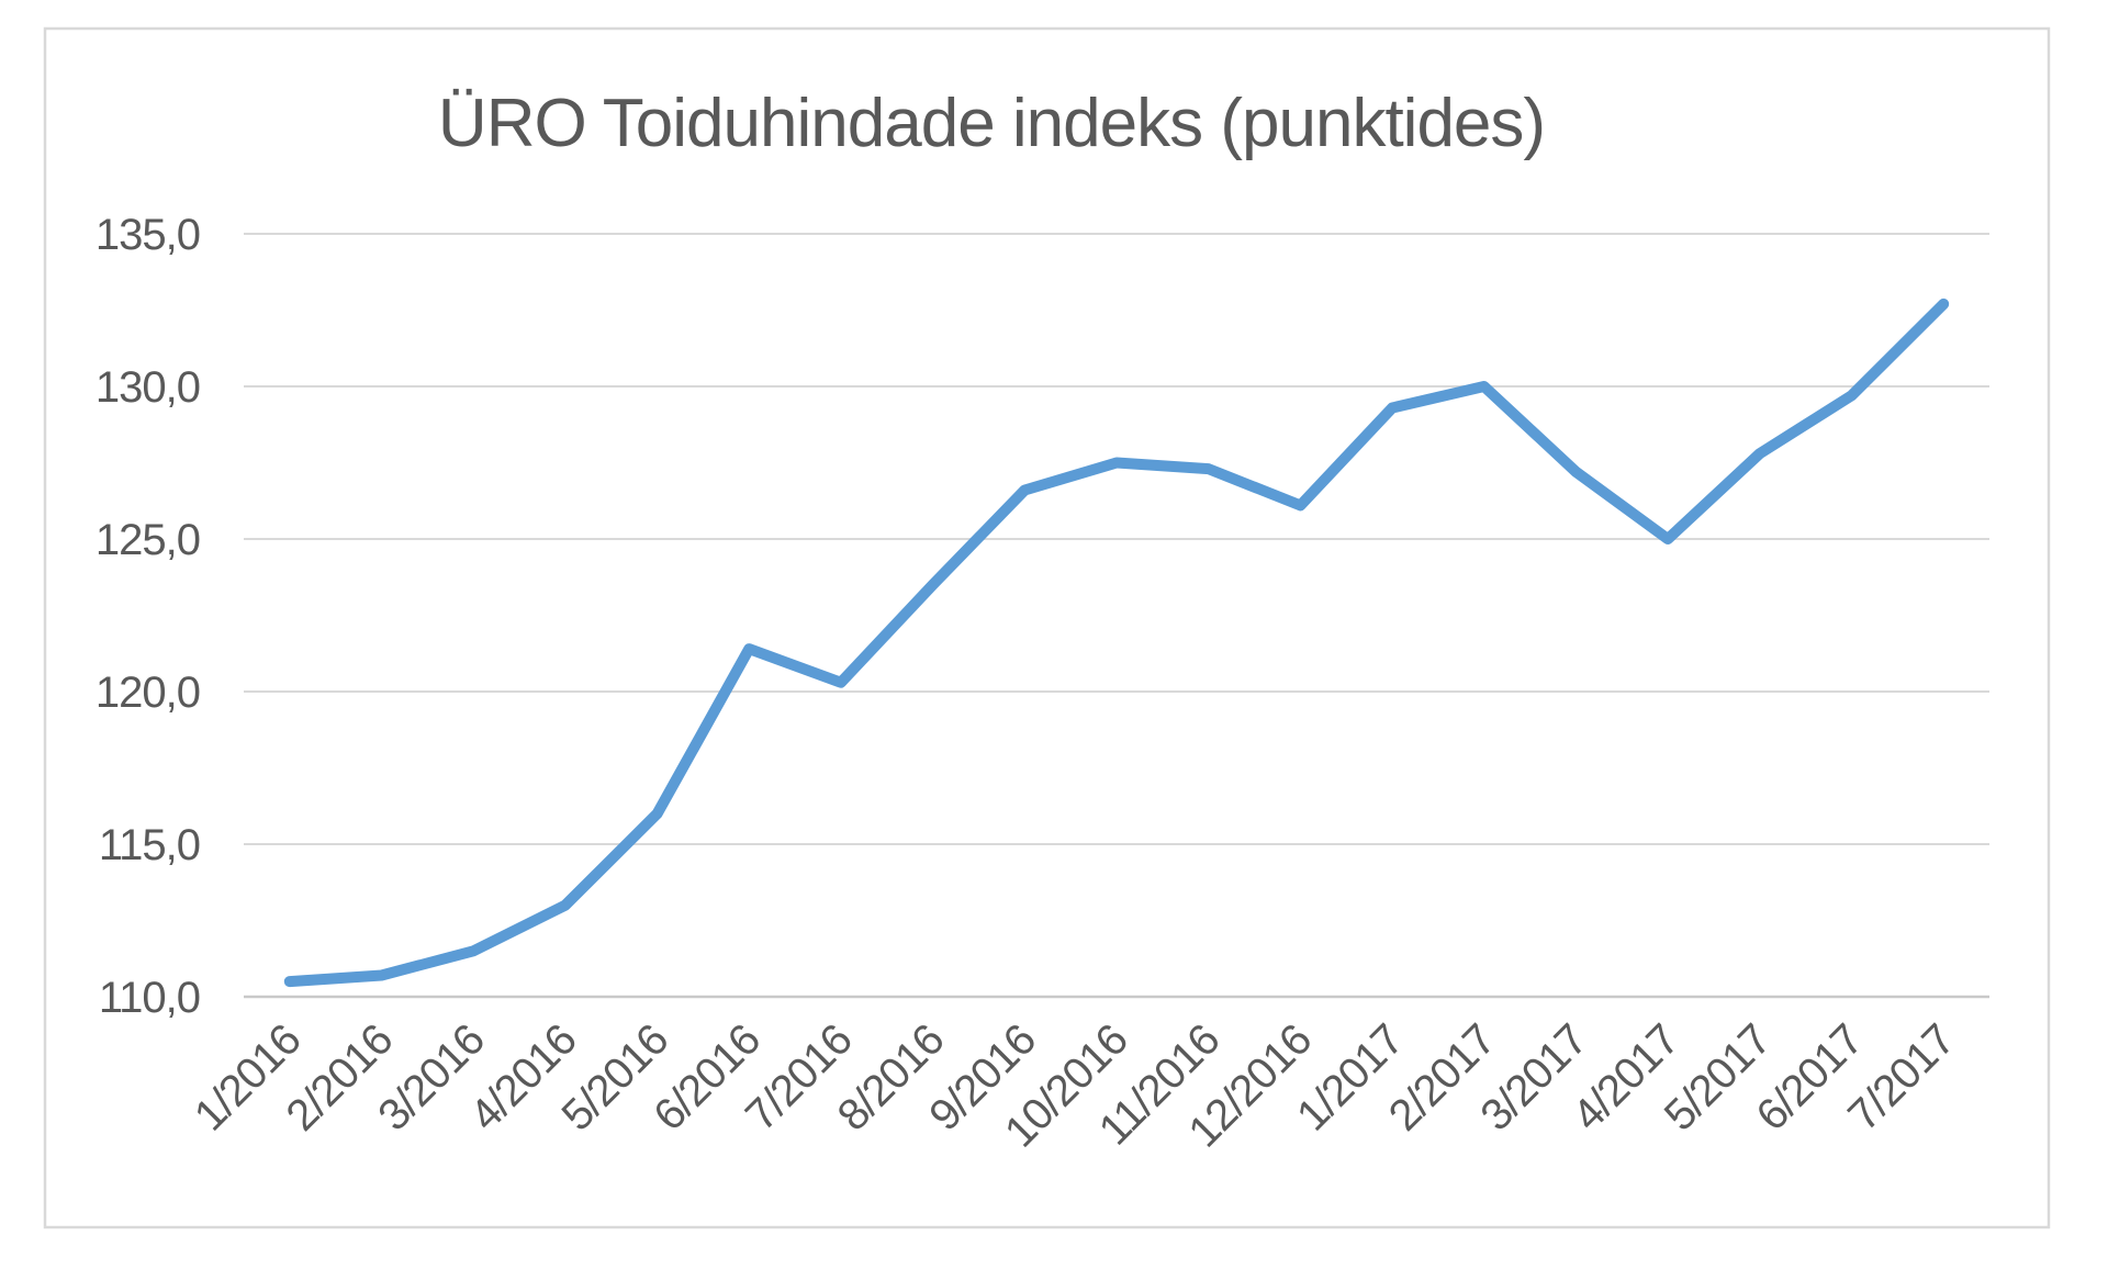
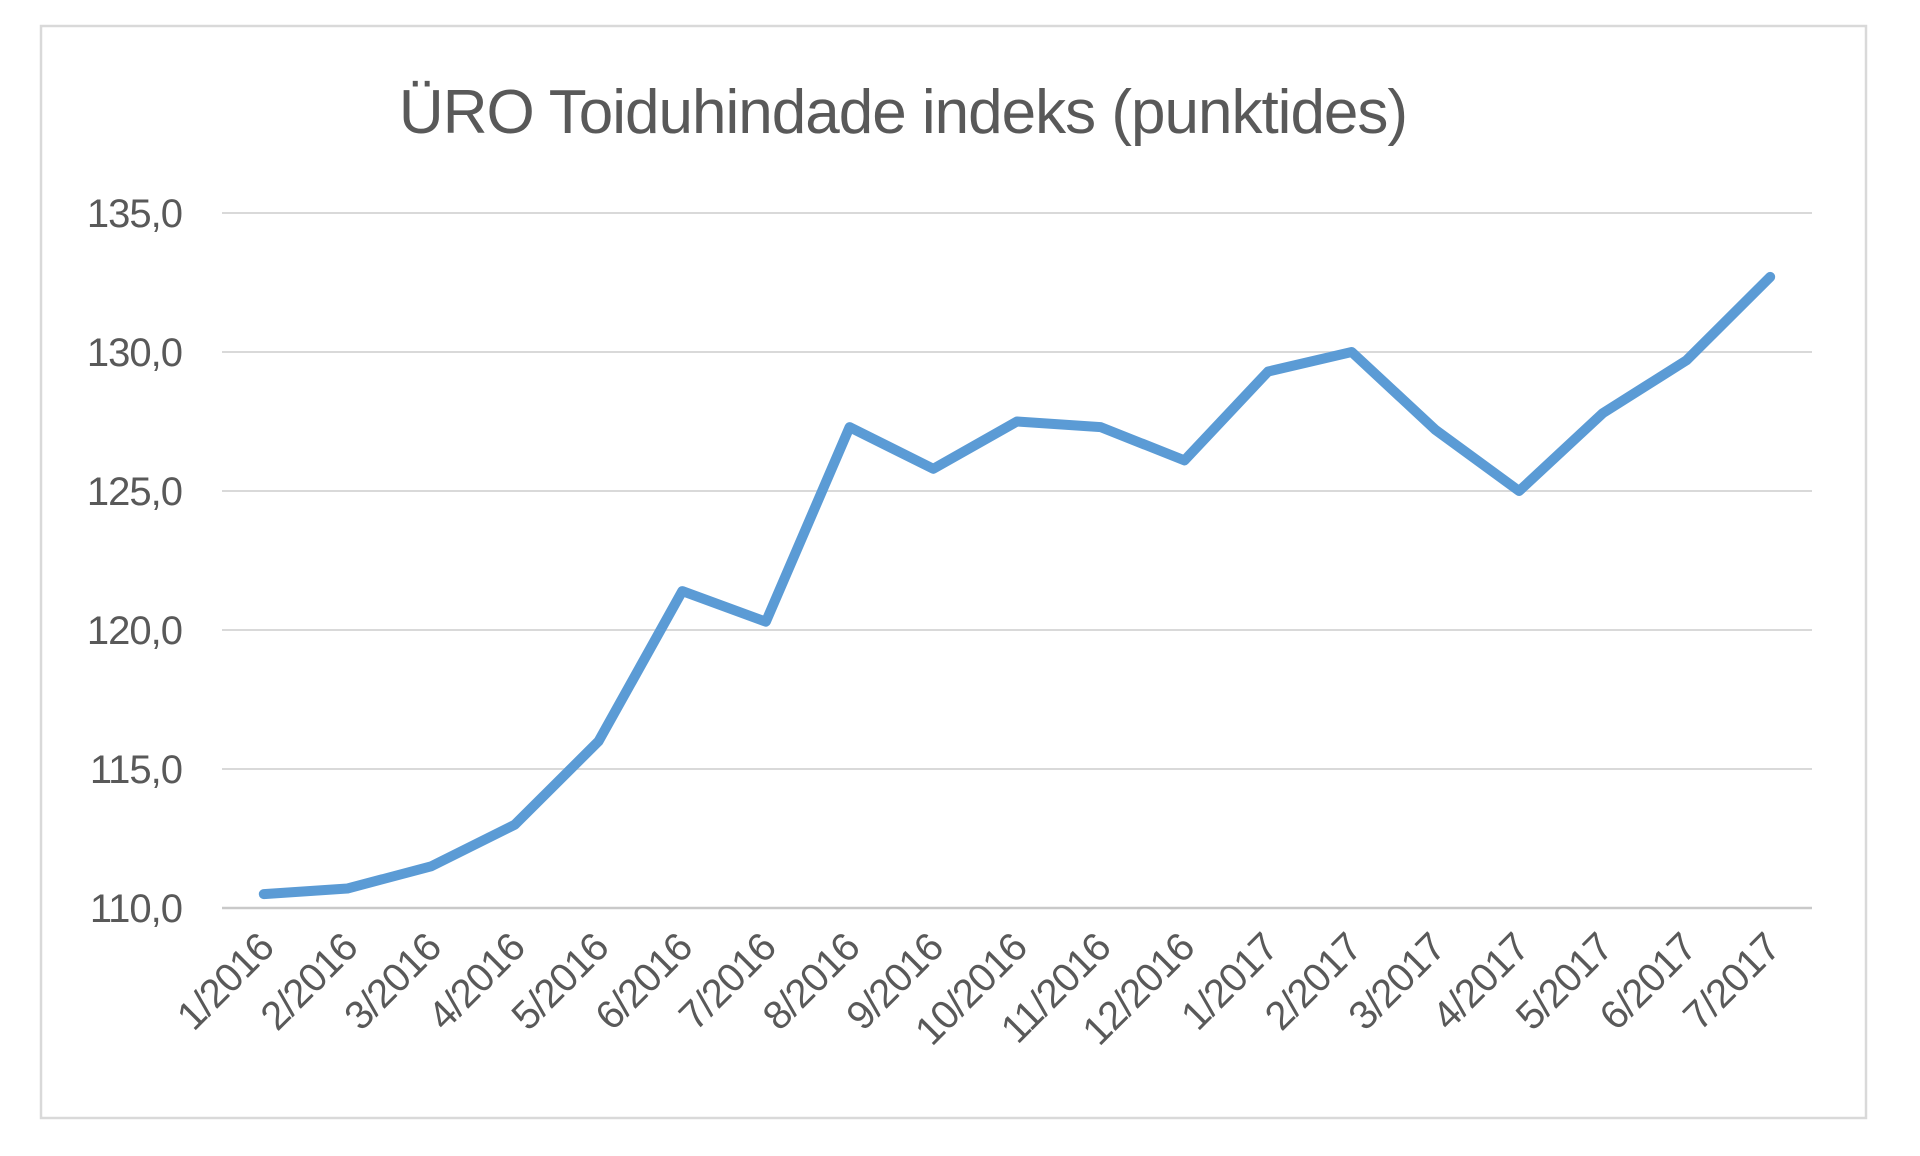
8/2016: 123,5 -> 127,3
9/2016: 126,6 -> 125,8
